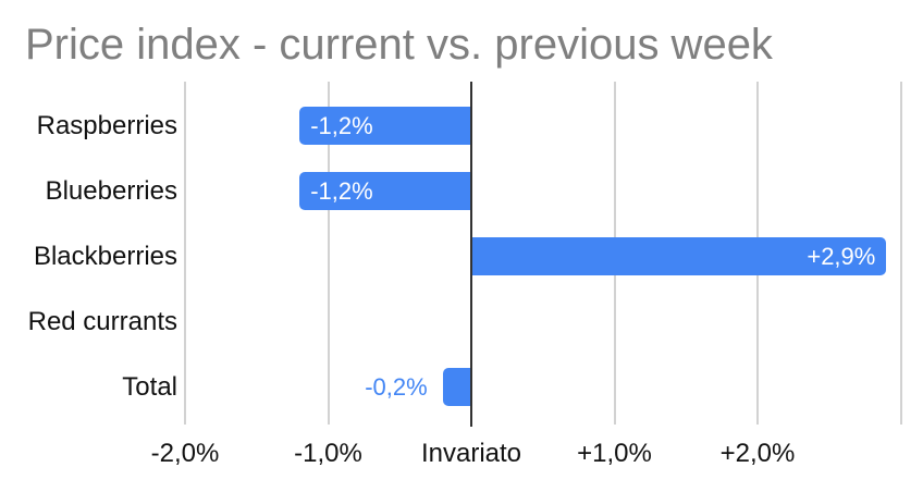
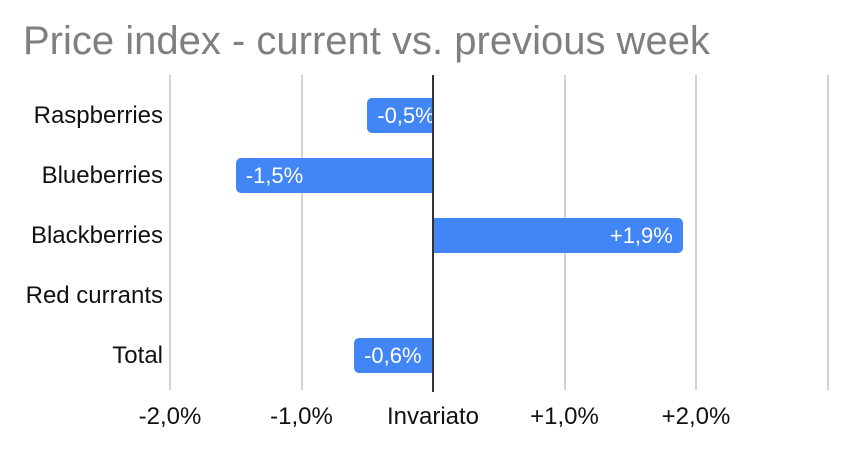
Raspberries: -1,2% -> -0,5%
Blueberries: -1,2% -> -1,5%
Blackberries: +2,9% -> +1,9%
Total: -0,2% -> -0,6%
